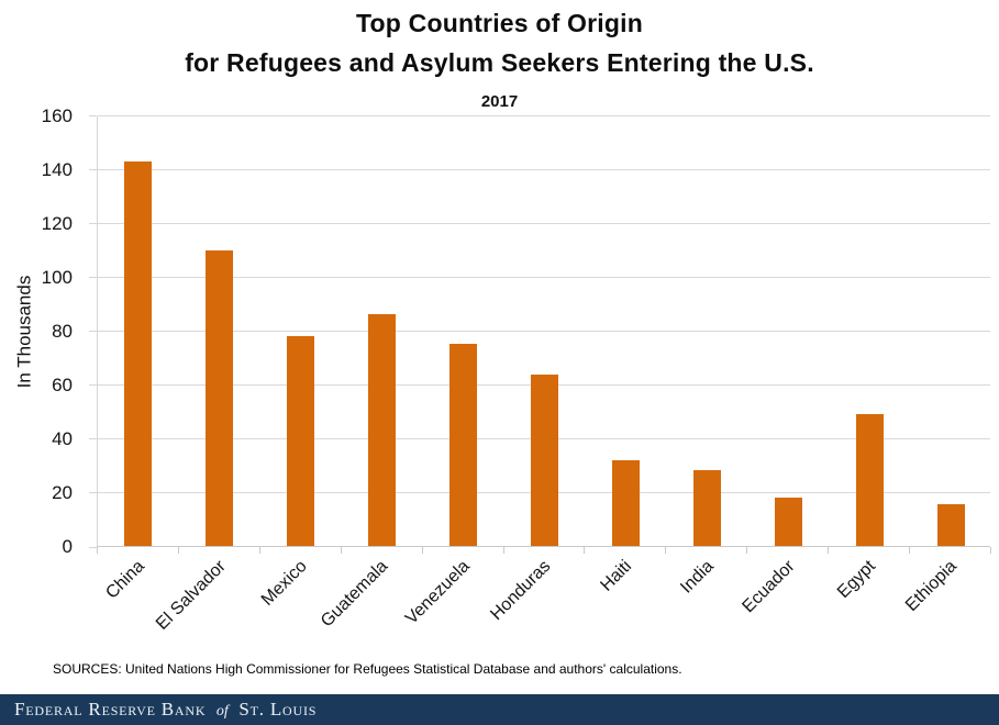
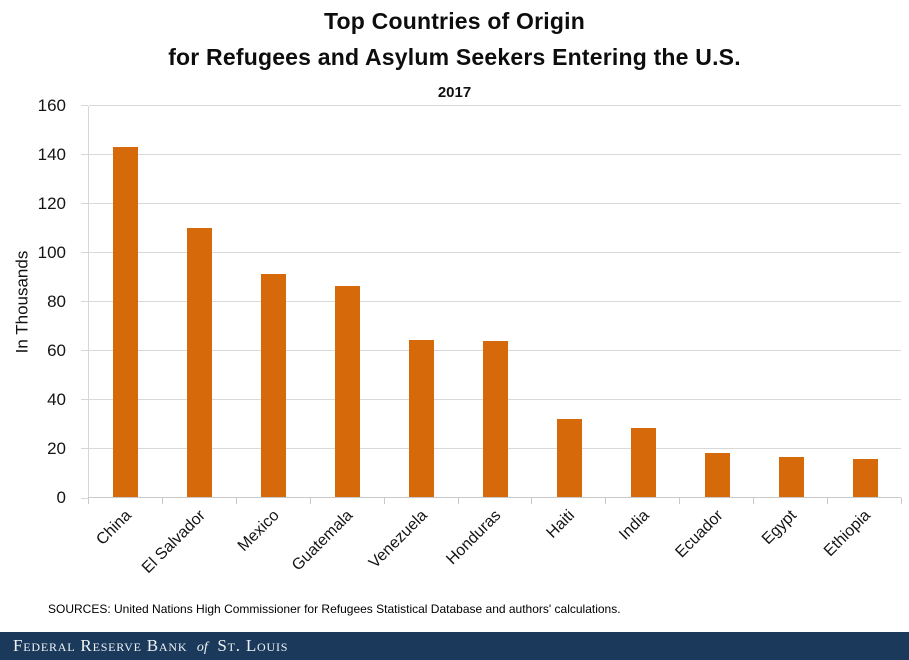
Mexico: 78 -> 91
Venezuela: 75 -> 64
Egypt: 49 -> 16
